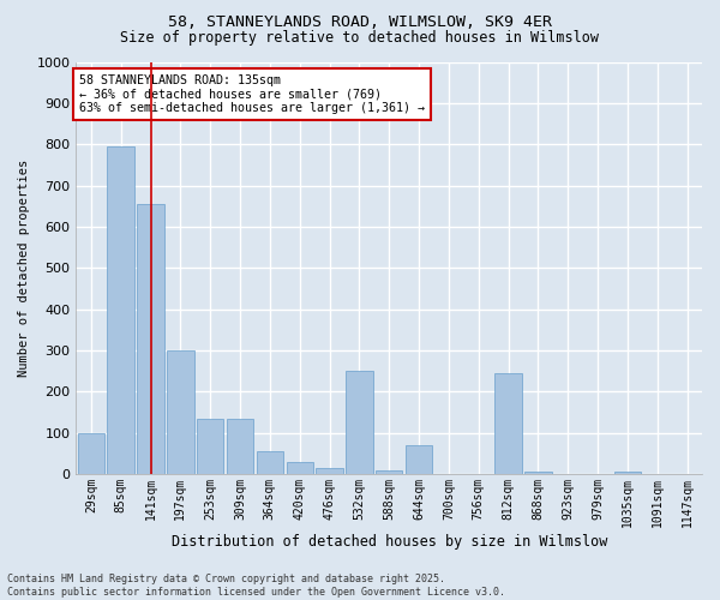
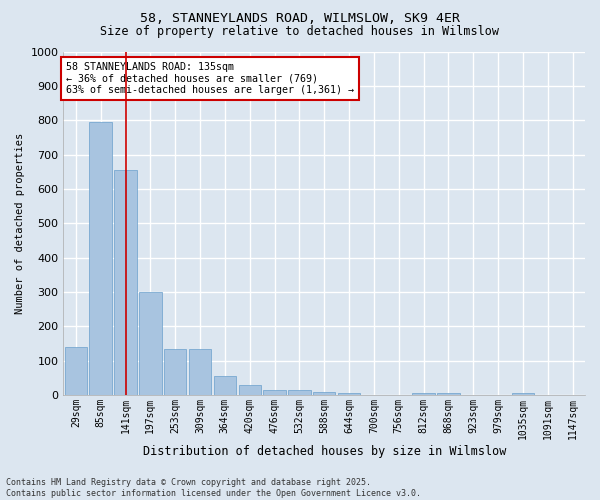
29sqm: 100 -> 140
532sqm: 250 -> 15
644sqm: 70 -> 5
812sqm: 245 -> 5
